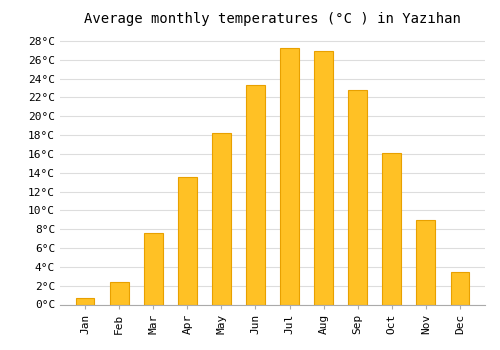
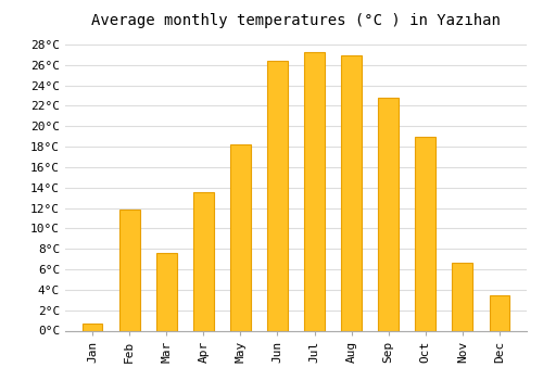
Feb: 2.4°C -> 11.8°C
Jun: 23.3°C -> 26.4°C
Oct: 16.1°C -> 19.0°C
Nov: 9.0°C -> 6.6°C
